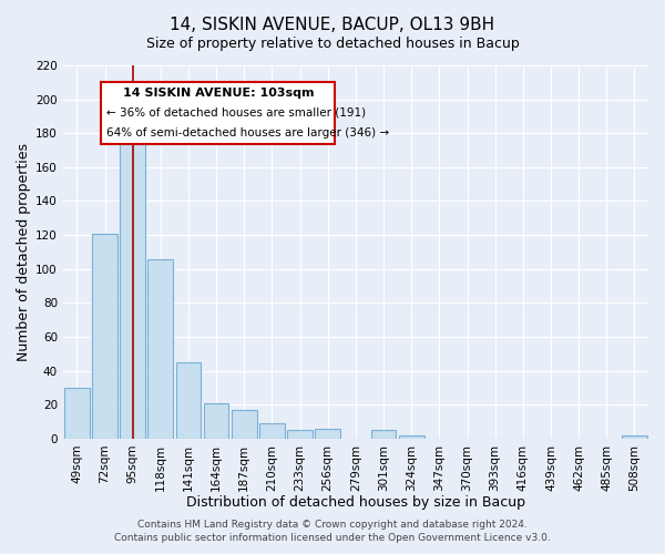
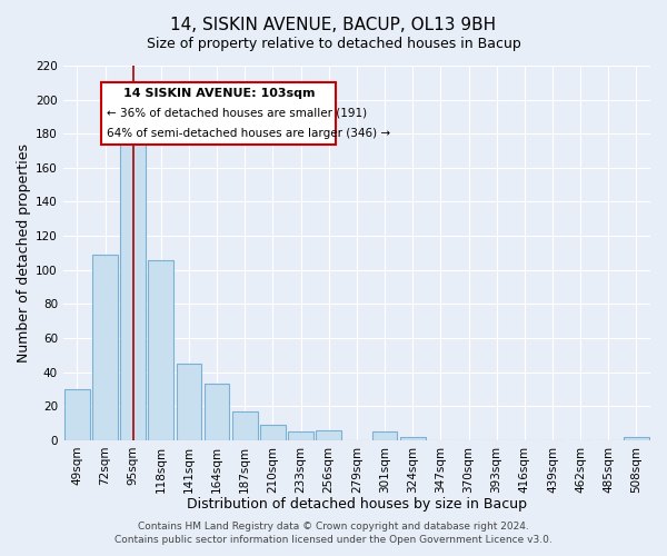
72sqm: 121 -> 109
164sqm: 21 -> 33
